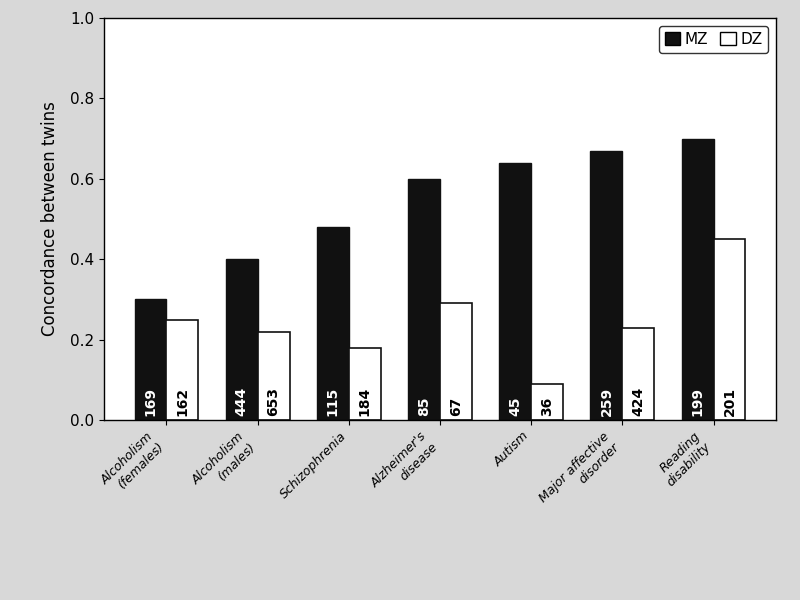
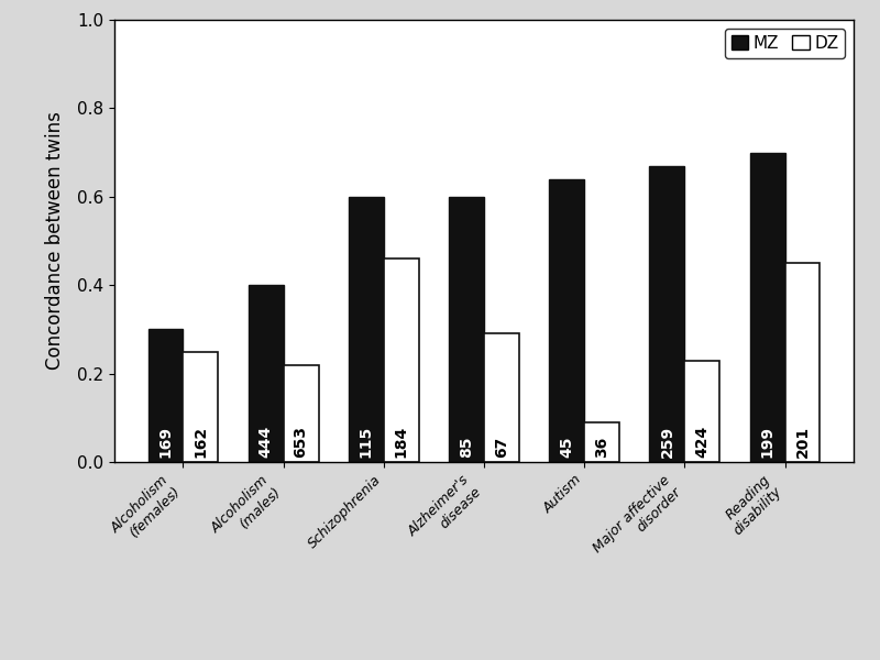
MZ/Schizophrenia: 0.48 -> 0.60
DZ/Schizophrenia: 0.18 -> 0.46
